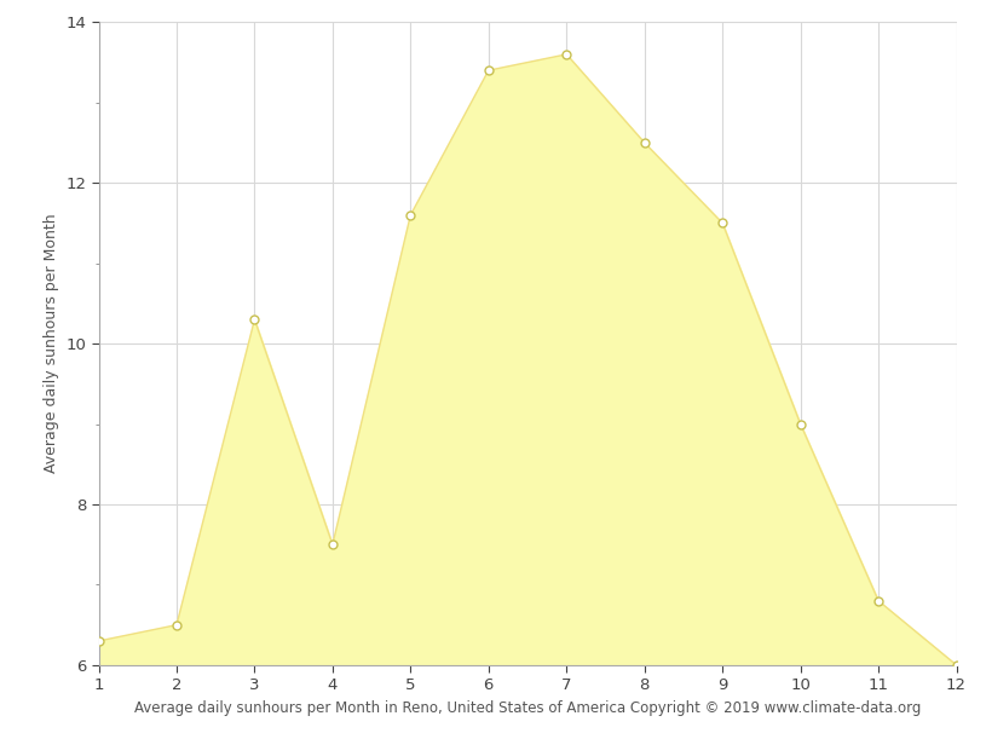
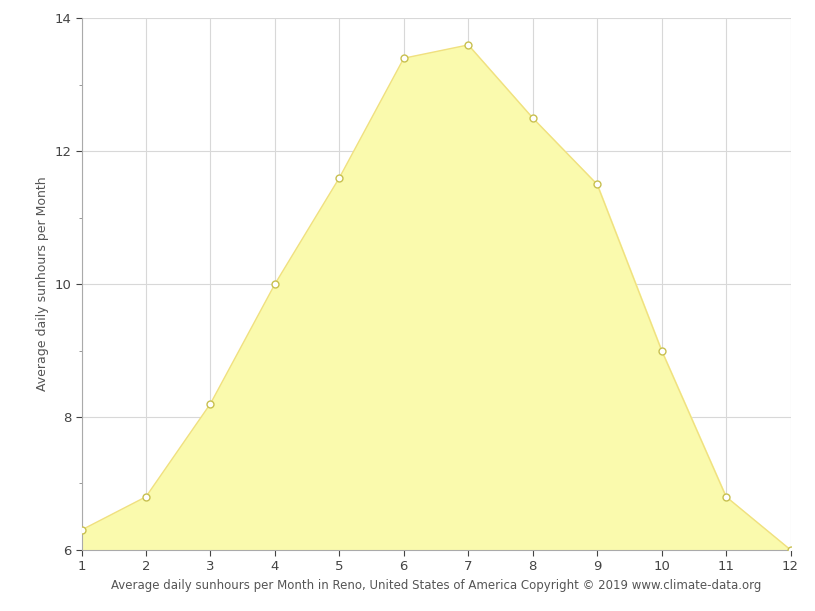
2: 6.5 -> 6.8
3: 10.3 -> 8.2
4: 7.5 -> 10.0
